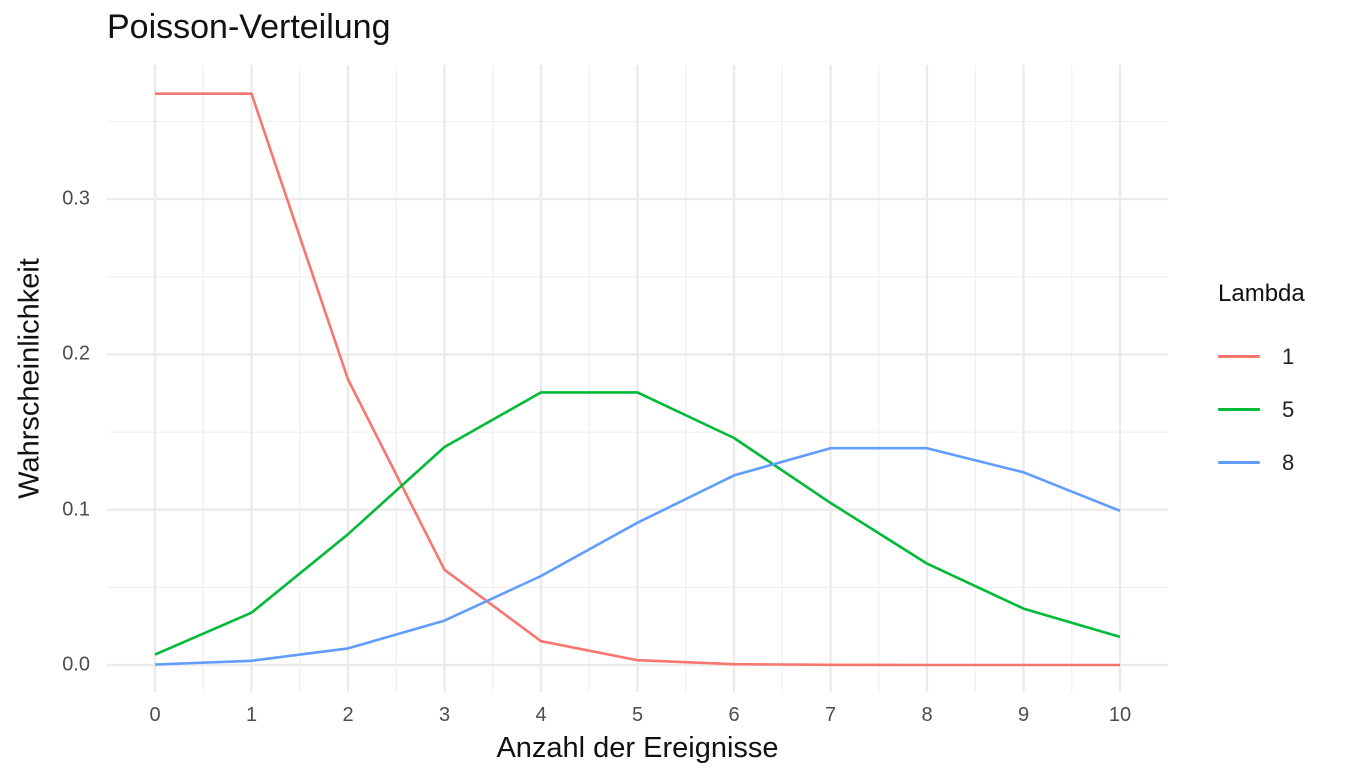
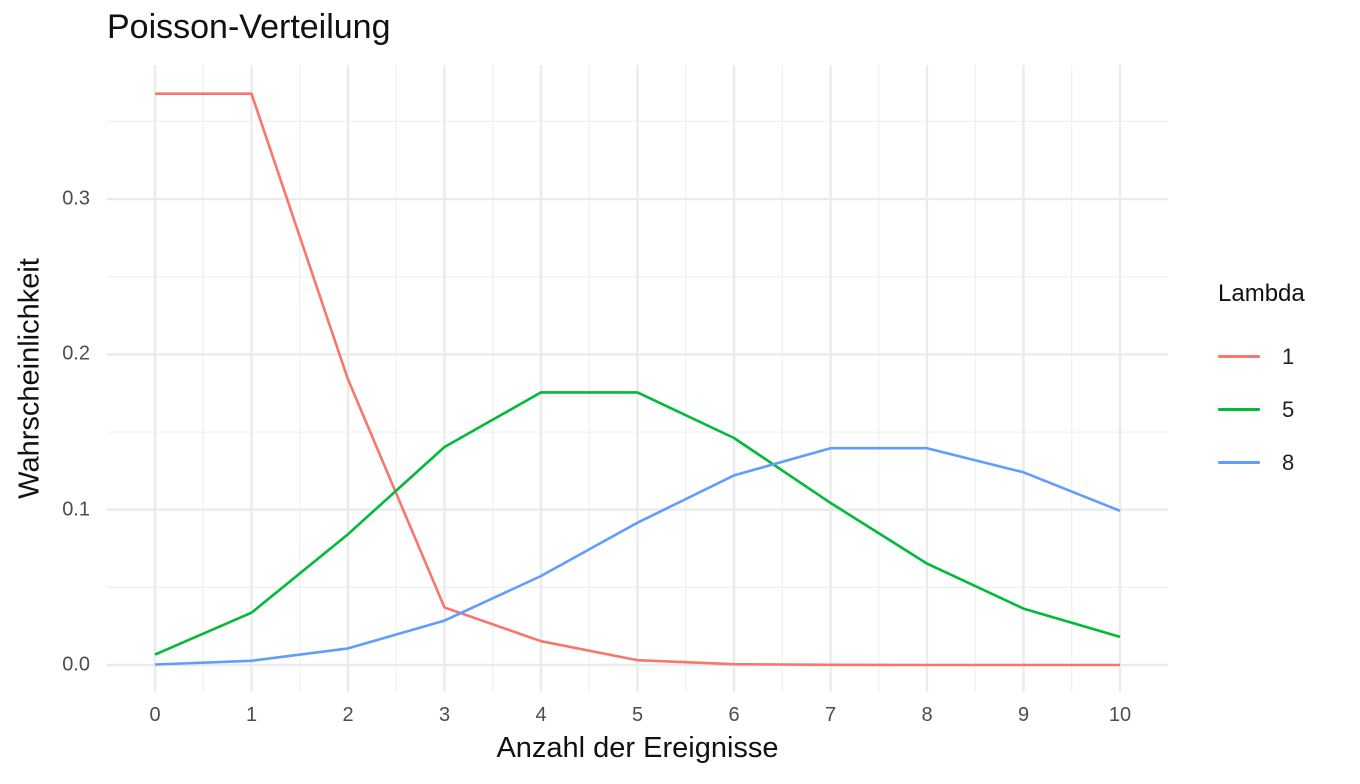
1/3: 0.061 -> 0.037
